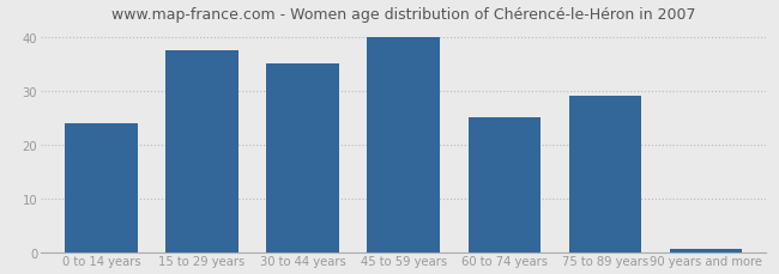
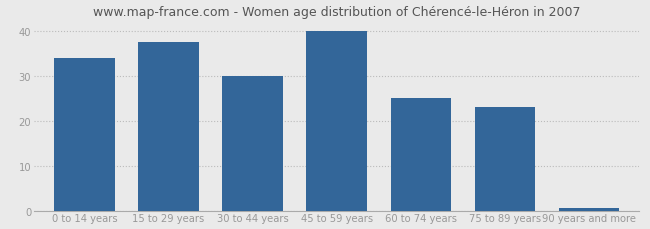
0 to 14 years: 24.0 -> 34.0
30 to 44 years: 35.0 -> 30.0
75 to 89 years: 29.0 -> 23.0
